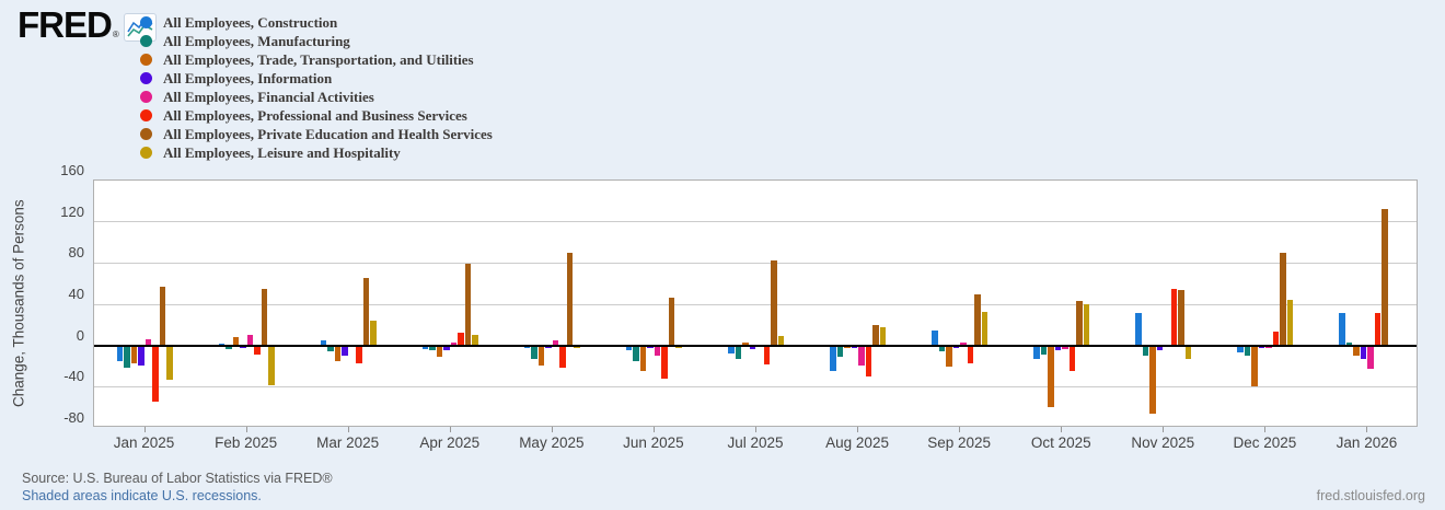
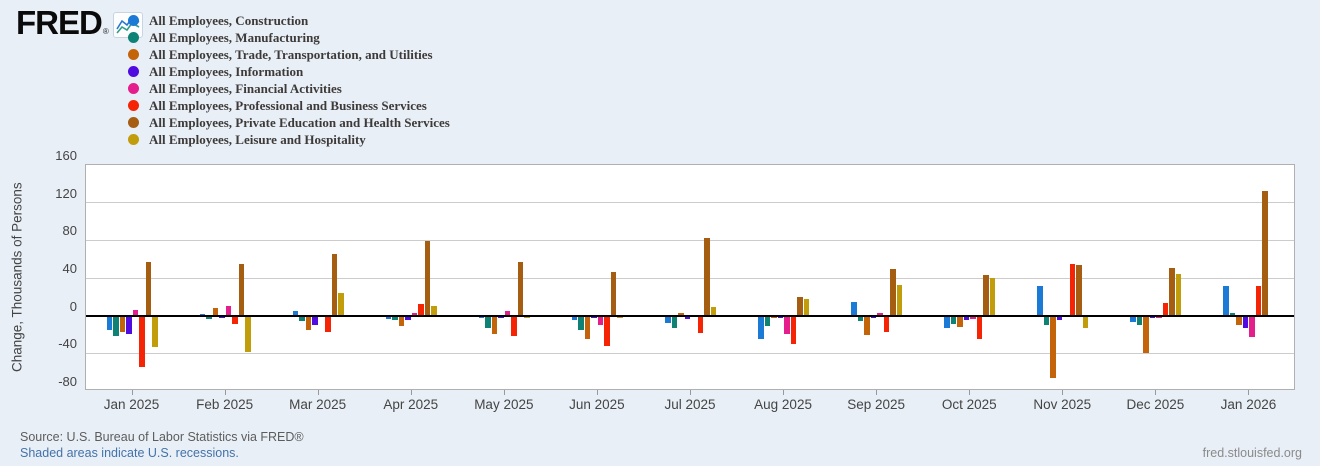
All Employees, Private Education and Health Services/May 2025: 90 -> 60
All Employees, Trade, Transportation, and Utilities/Oct 2025: -60 -> -10
All Employees, Private Education and Health Services/Dec 2025: 90 -> 50
